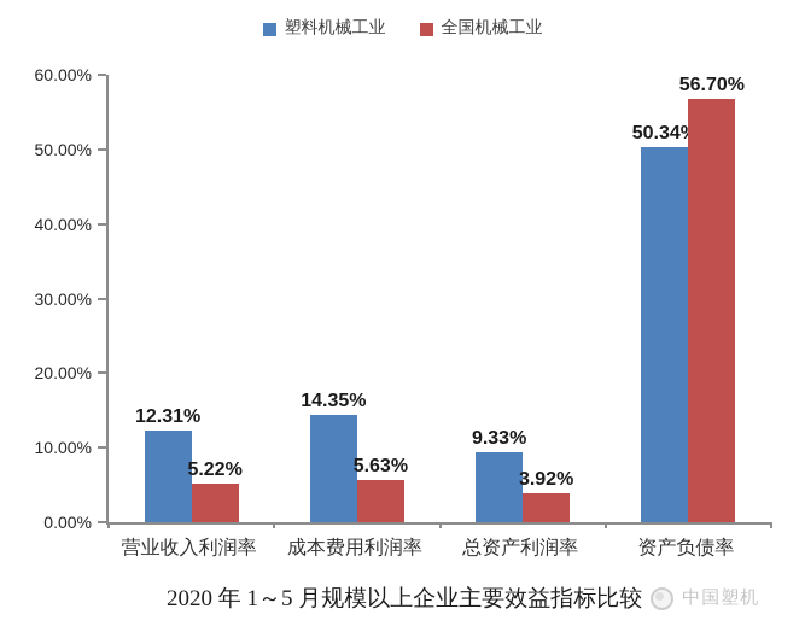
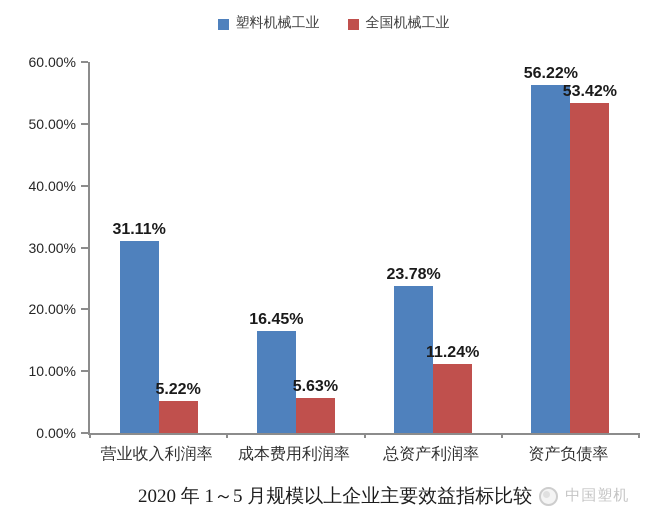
塑料机械工业/营业收入利润率: 12.31% -> 31.11%
塑料机械工业/成本费用利润率: 14.35% -> 16.45%
塑料机械工业/总资产利润率: 9.33% -> 23.78%
全国机械工业/总资产利润率: 3.92% -> 11.24%
塑料机械工业/资产负债率: 50.34% -> 56.22%
全国机械工业/资产负债率: 56.70% -> 53.42%
